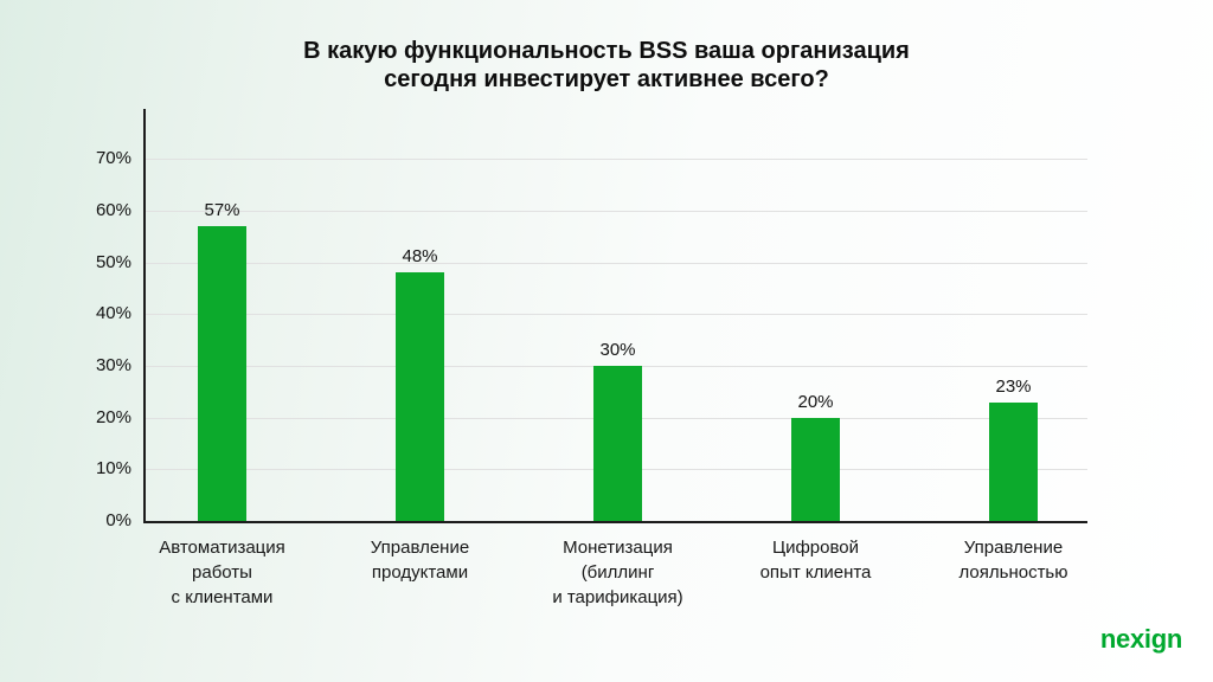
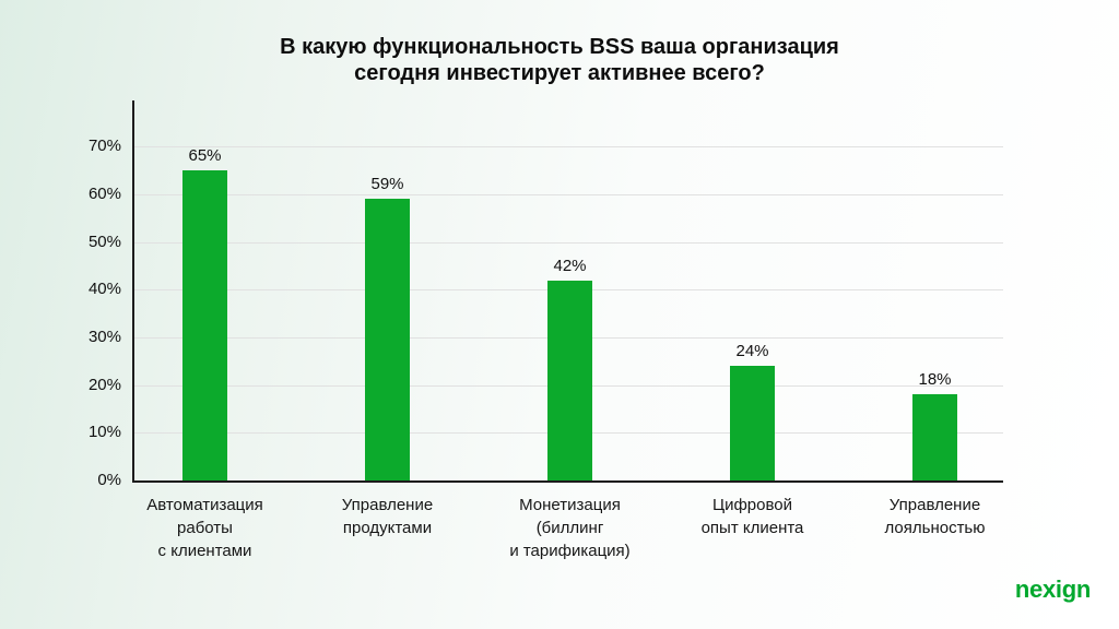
Автоматизация работы с клиентами: 57% -> 65%
Управление продуктами: 48% -> 59%
Монетизация (биллинг и тарификация): 30% -> 42%
Цифровой опыт клиента: 20% -> 24%
Управление лояльностью: 23% -> 18%
